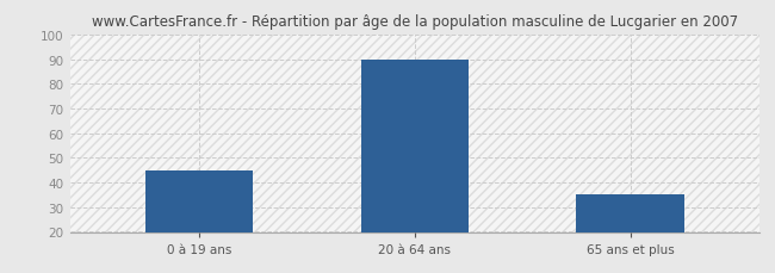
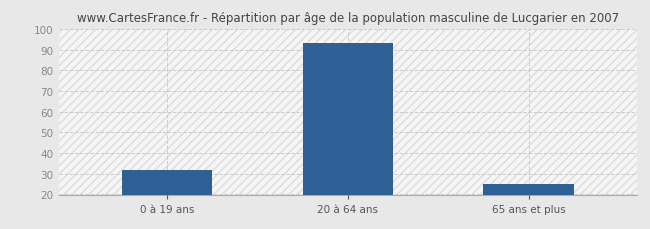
0 à 19 ans: 45 -> 32
20 à 64 ans: 90 -> 93
65 ans et plus: 35 -> 25
